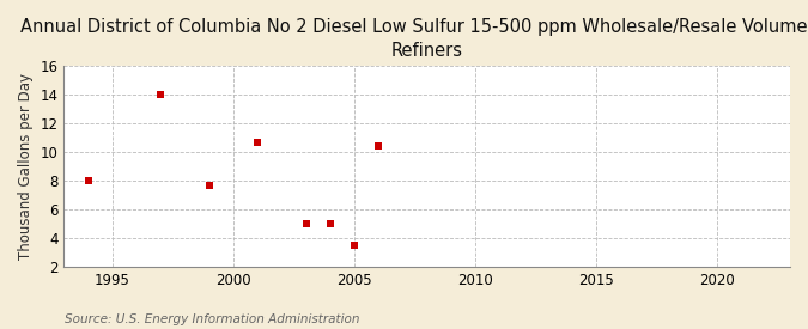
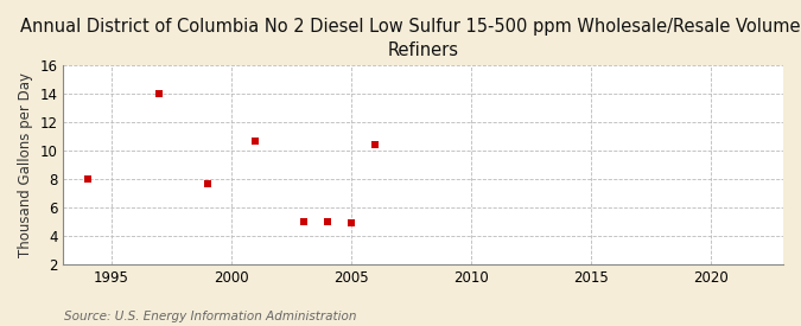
2005: 3.5 -> 4.9
